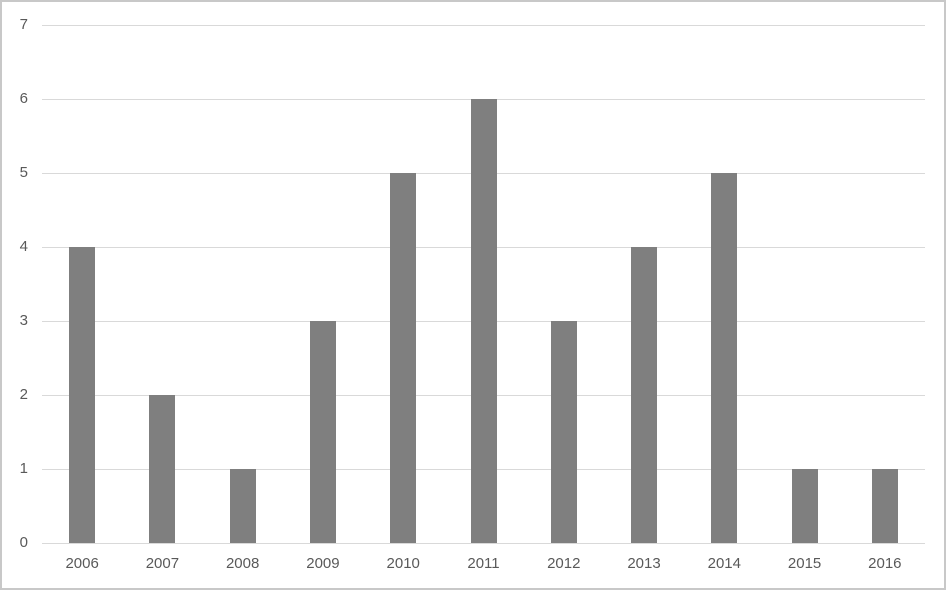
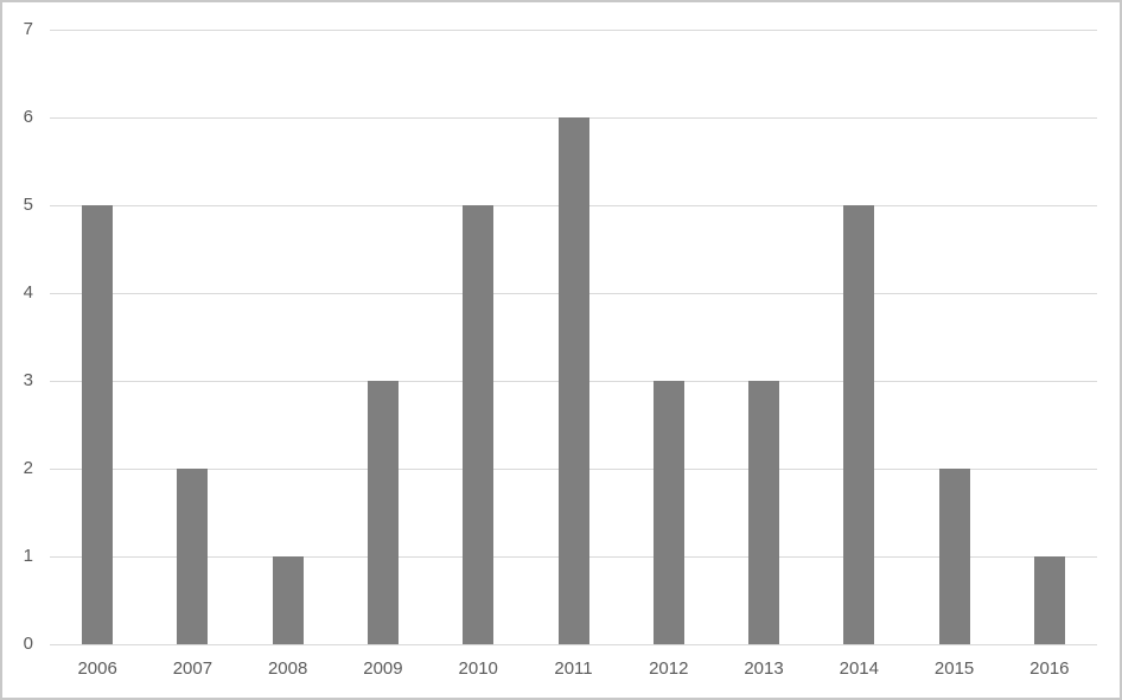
2006: 4 -> 5
2013: 4 -> 3
2015: 1 -> 2
